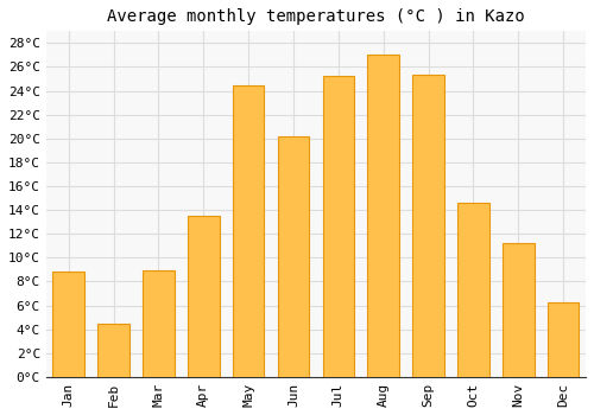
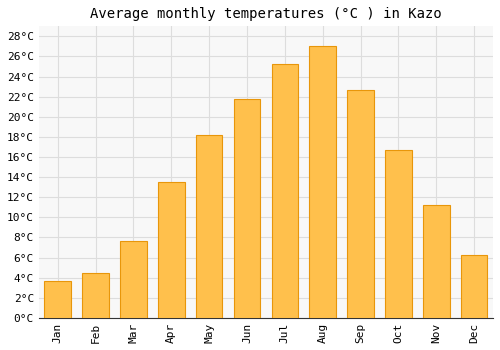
Jan: 8.8°C -> 3.7°C
Mar: 8.9°C -> 7.7°C
May: 24.5°C -> 18.2°C
Jun: 20.2°C -> 21.8°C
Sep: 25.3°C -> 22.7°C
Oct: 14.6°C -> 16.7°C
